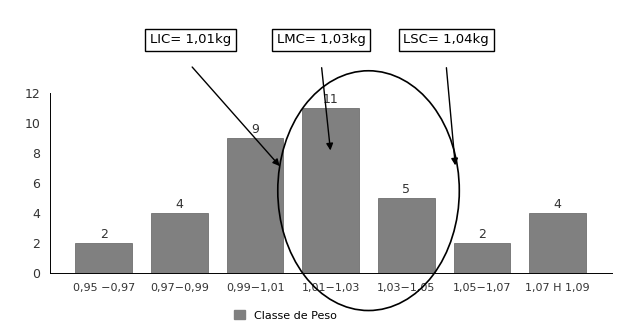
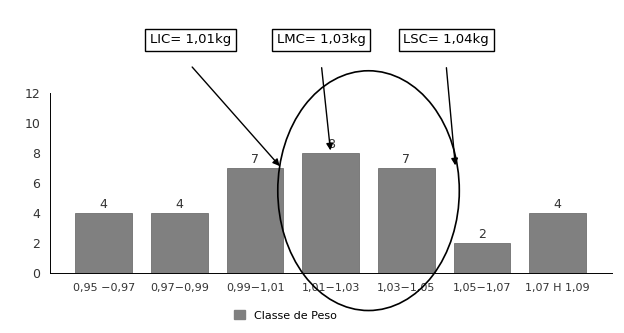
0,95 −0,97: 2 -> 4
0,99−1,01: 9 -> 7
1,01−1,03: 11 -> 8
1,03−1,05: 5 -> 7
